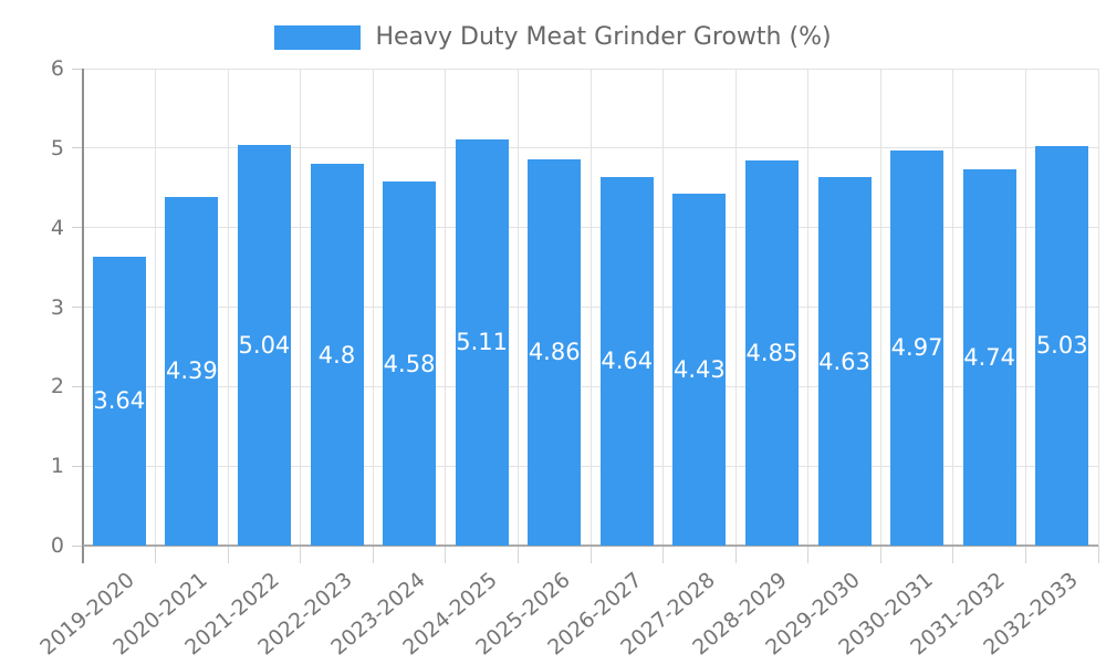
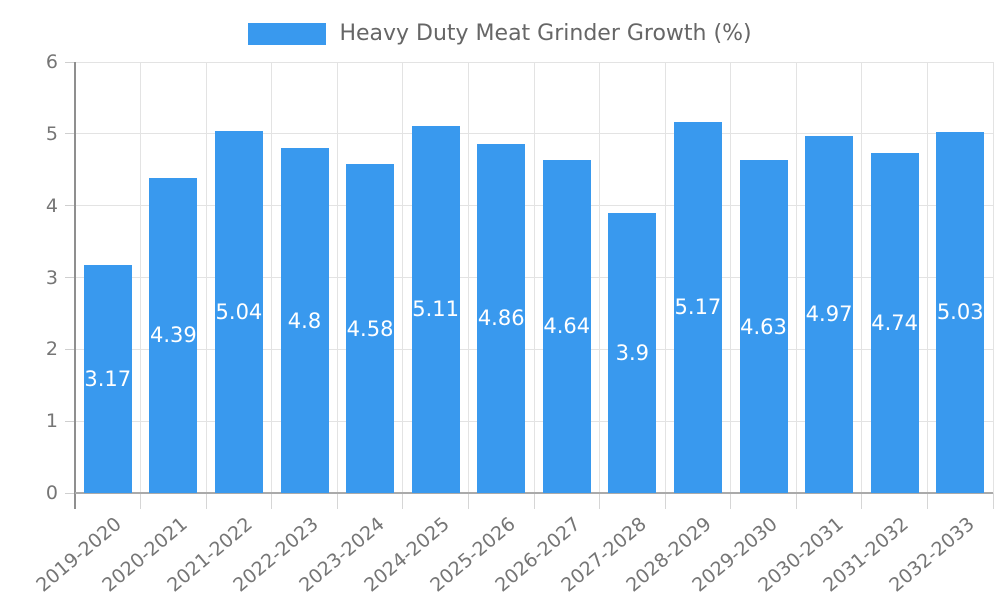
2019-2020: 3.64 -> 3.17
2027-2028: 4.43 -> 3.9
2028-2029: 4.85 -> 5.17
